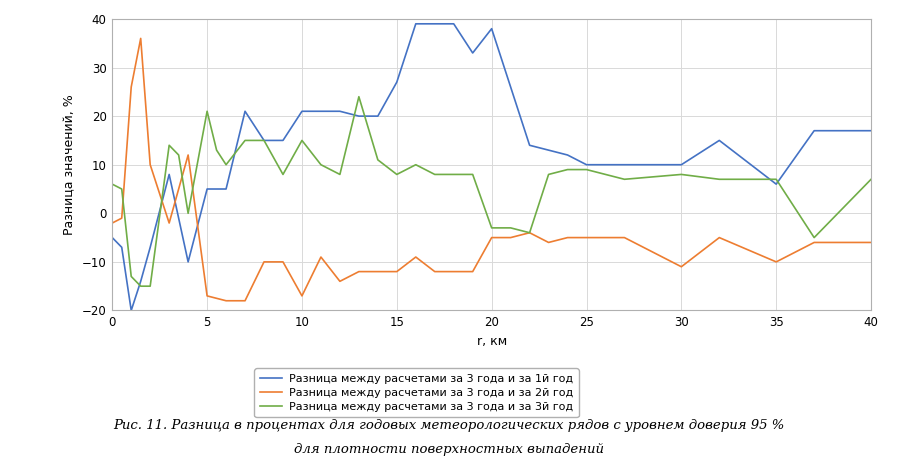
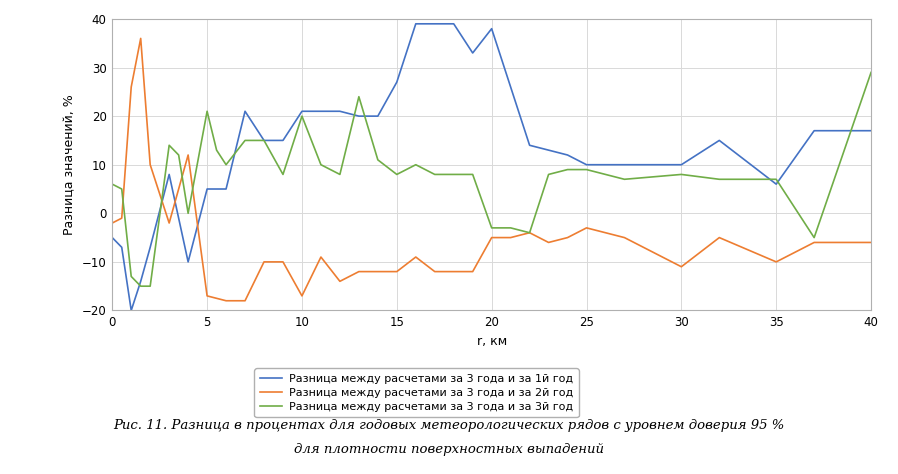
Разница между расчетами за 3 года и за 3й год/10: 15 -> 20
Разница между расчетами за 3 года и за 2й год/25: -5 -> -3
Разница между расчетами за 3 года и за 3й год/40: 7 -> 29
